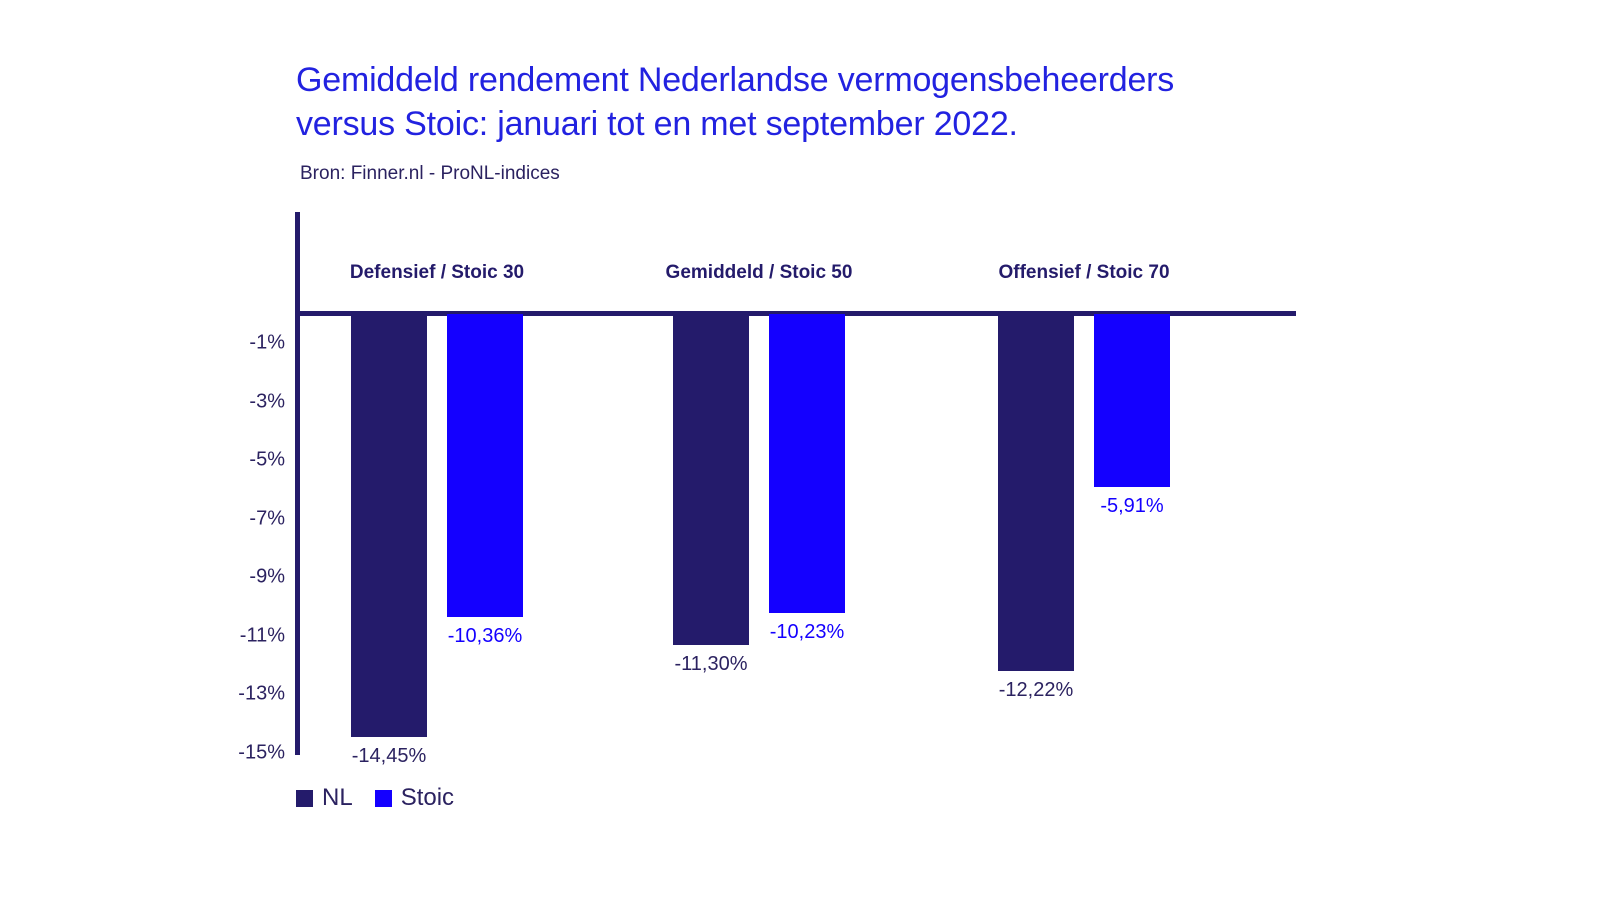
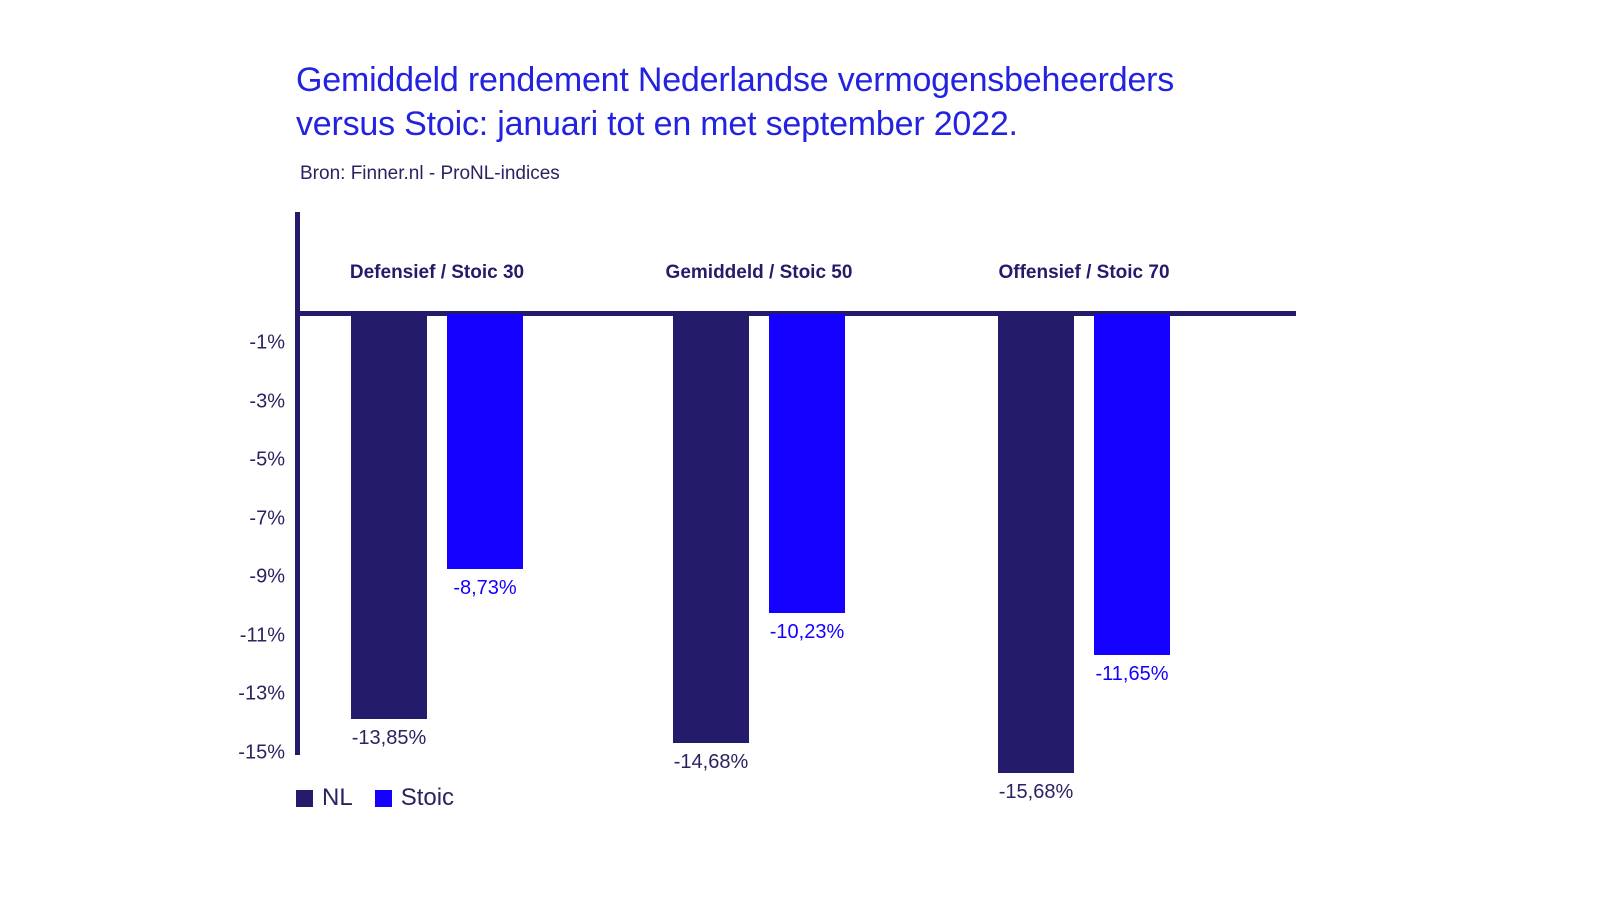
NL/Defensief / Stoic 30: -14,45% -> -13,85%
Stoic/Defensief / Stoic 30: -10,36% -> -8,73%
NL/Gemiddeld / Stoic 50: -11,30% -> -14,68%
NL/Offensief / Stoic 70: -12,22% -> -15,68%
Stoic/Offensief / Stoic 70: -5,91% -> -11,65%
